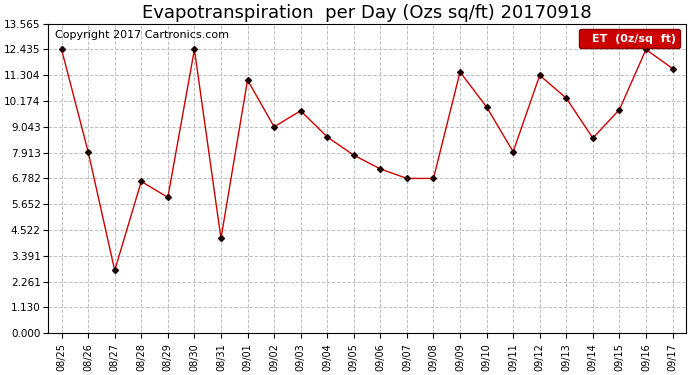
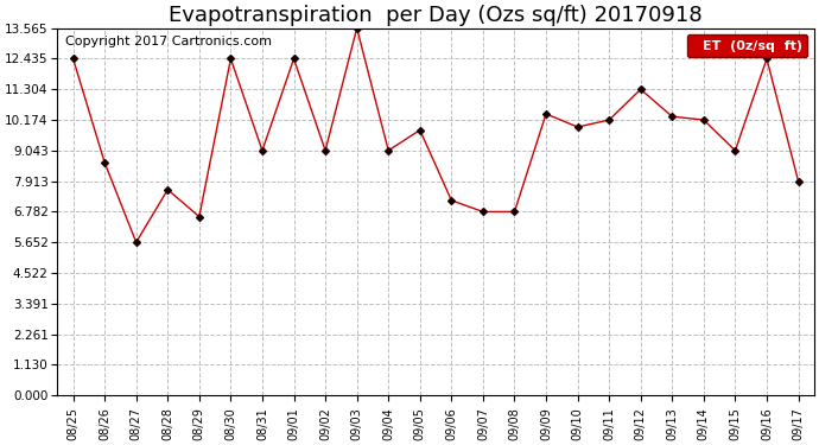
08/26: 7.95 -> 8.60
08/27: 2.75 -> 5.65
08/28: 6.65 -> 7.60
08/29: 5.95 -> 6.60
08/31: 4.15 -> 9.04
09/01: 11.10 -> 12.44
09/03: 9.75 -> 13.56
09/04: 8.60 -> 9.04
09/05: 7.80 -> 9.80
09/09: 11.45 -> 10.40
09/11: 7.95 -> 10.17
09/14: 8.55 -> 10.17
09/15: 9.80 -> 9.04
09/17: 11.60 -> 7.91
